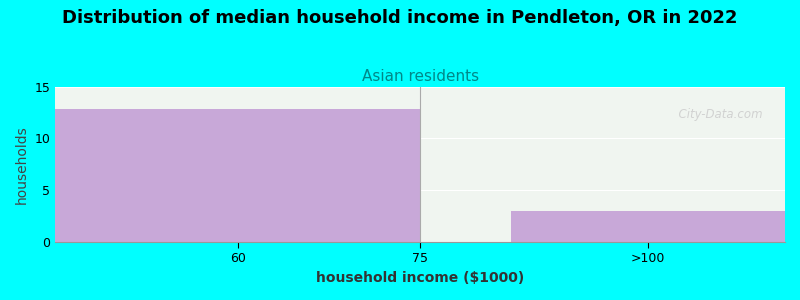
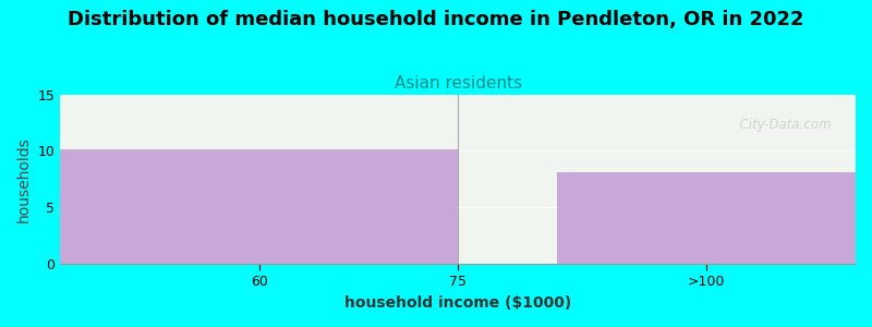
60: 12.8 -> 10.1
>100: 3.0 -> 8.1
